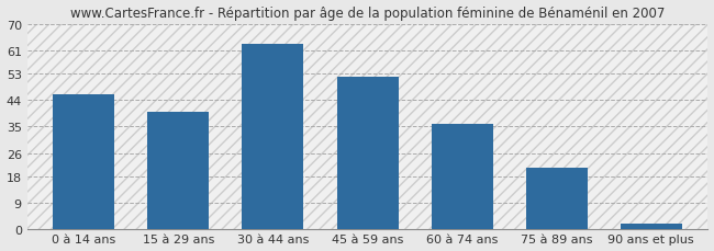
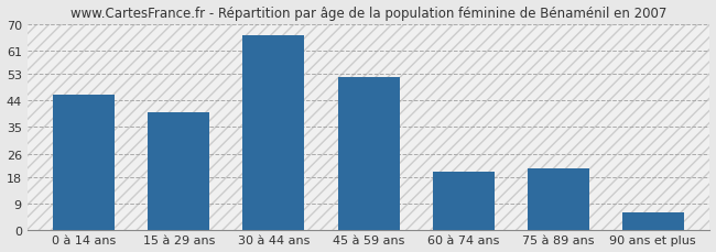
30 à 44 ans: 63 -> 66
60 à 74 ans: 36 -> 20
90 ans et plus: 2 -> 6
